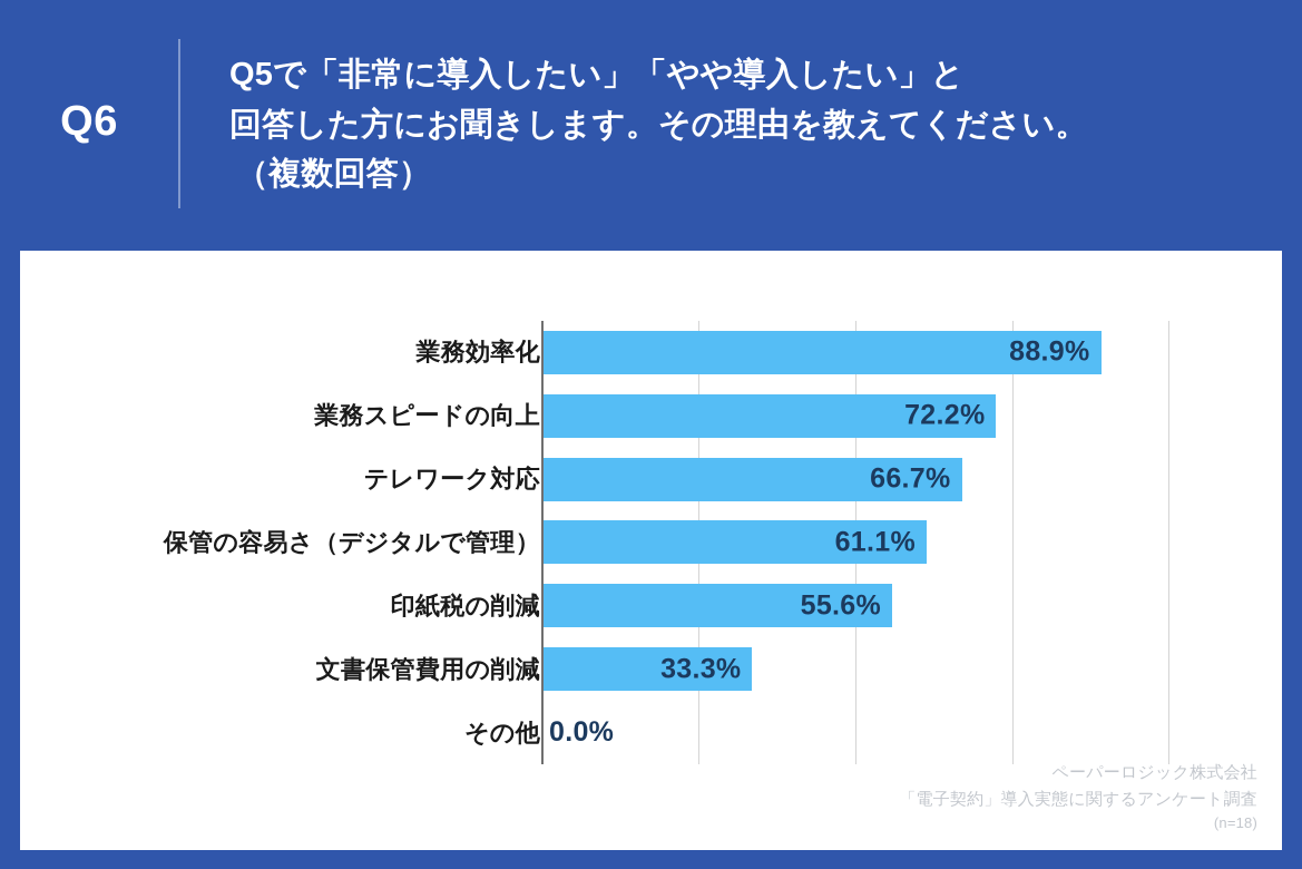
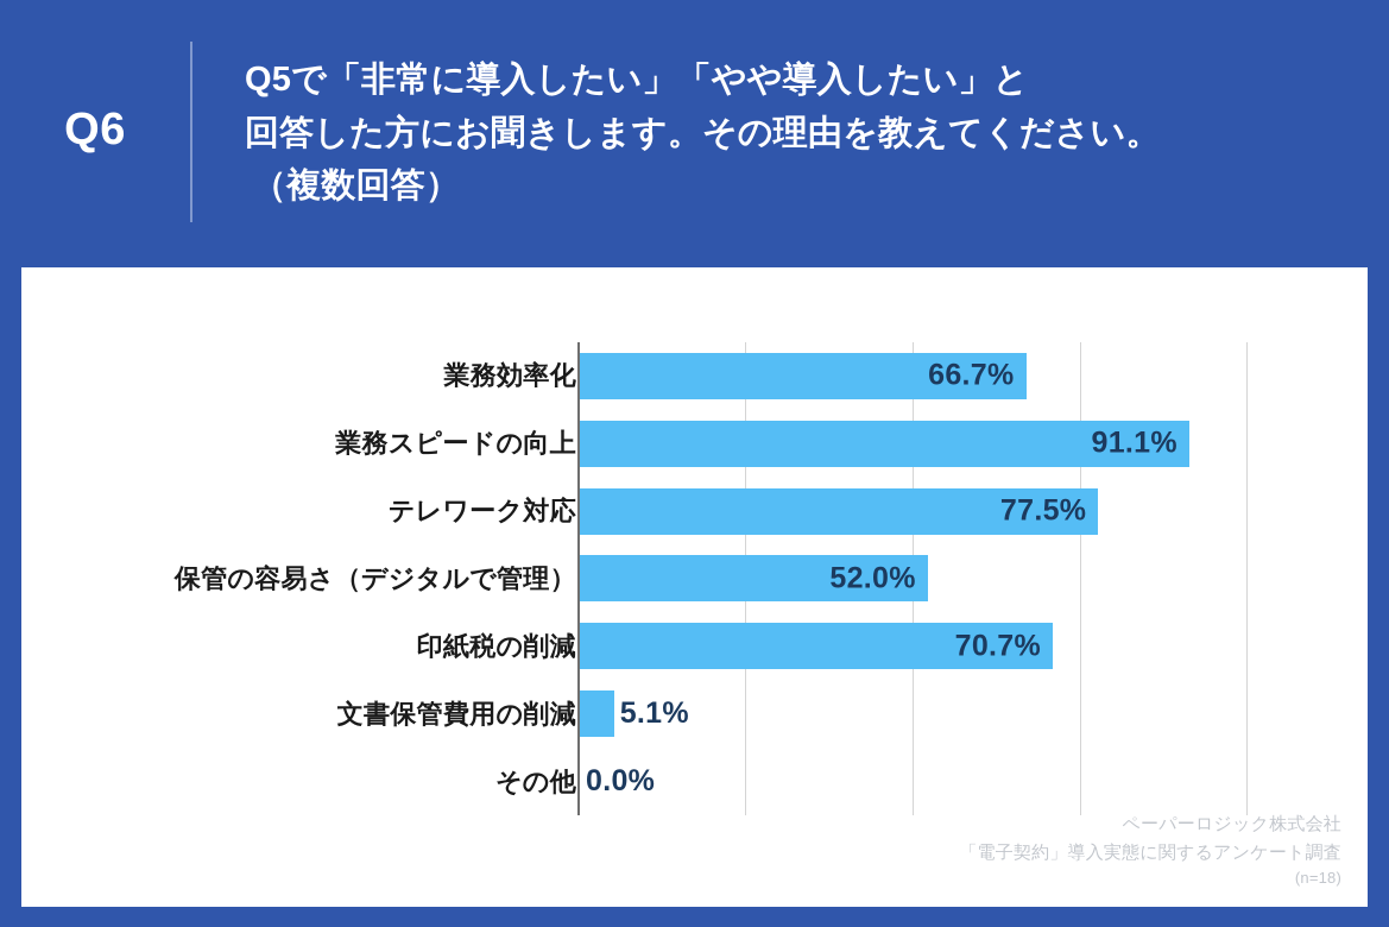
業務効率化: 88.9% -> 66.7%
業務スピードの向上: 72.2% -> 91.1%
テレワーク対応: 66.7% -> 77.5%
保管の容易さ（デジタルで管理）: 61.1% -> 52.0%
印紙税の削減: 55.6% -> 70.7%
文書保管費用の削減: 33.3% -> 5.1%
